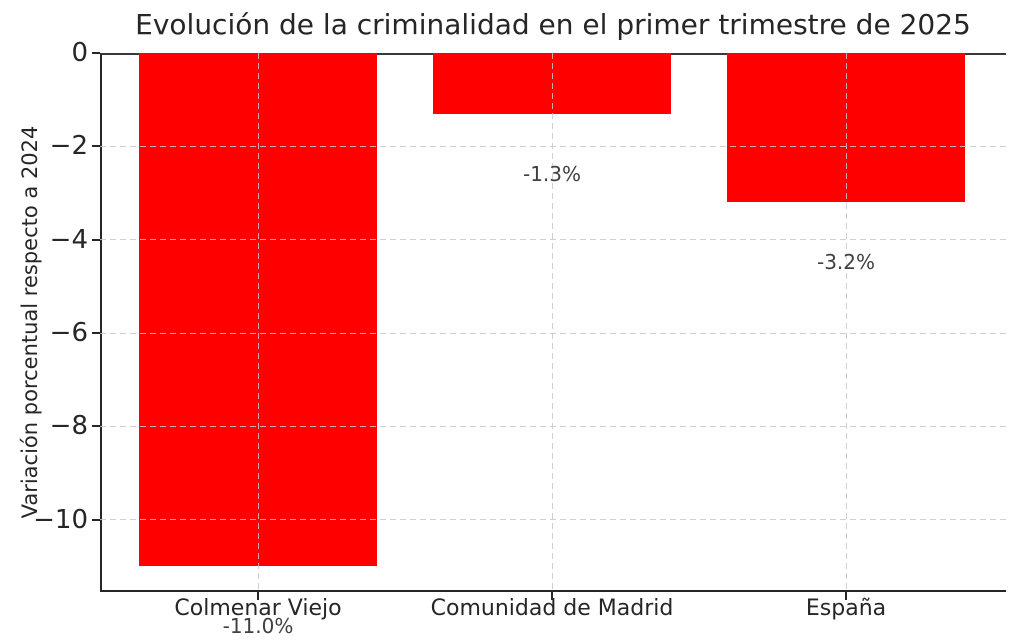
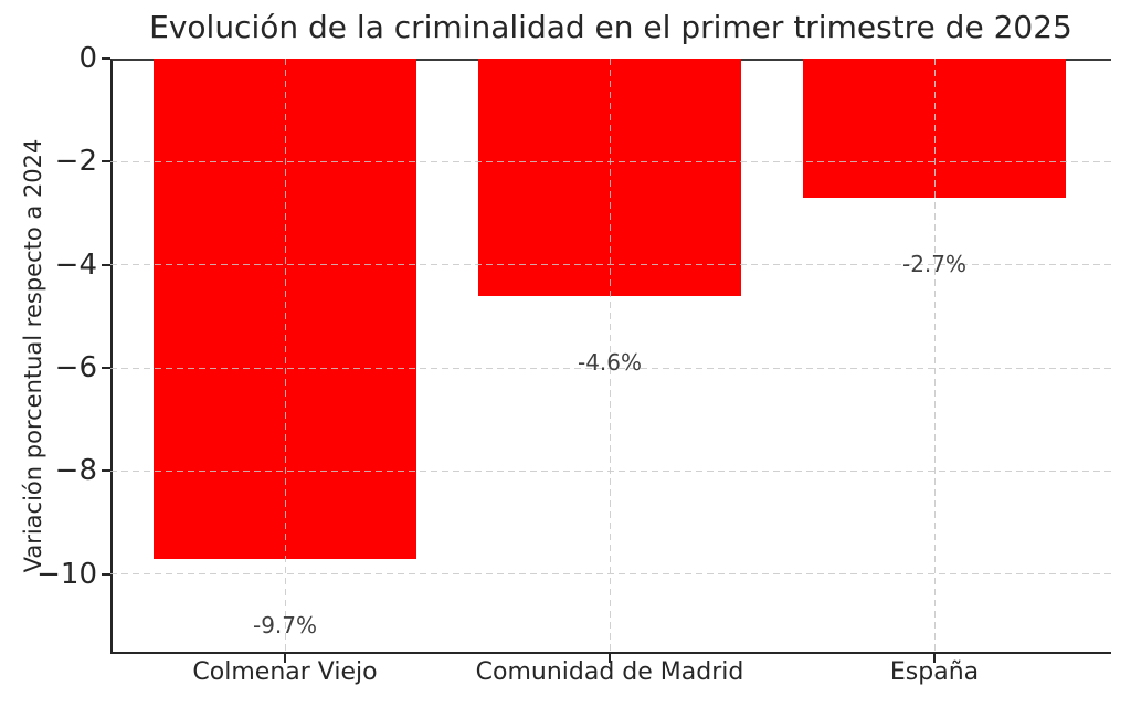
Colmenar Viejo: -11.0% -> -9.7%
Comunidad de Madrid: -1.3% -> -4.6%
España: -3.2% -> -2.7%
